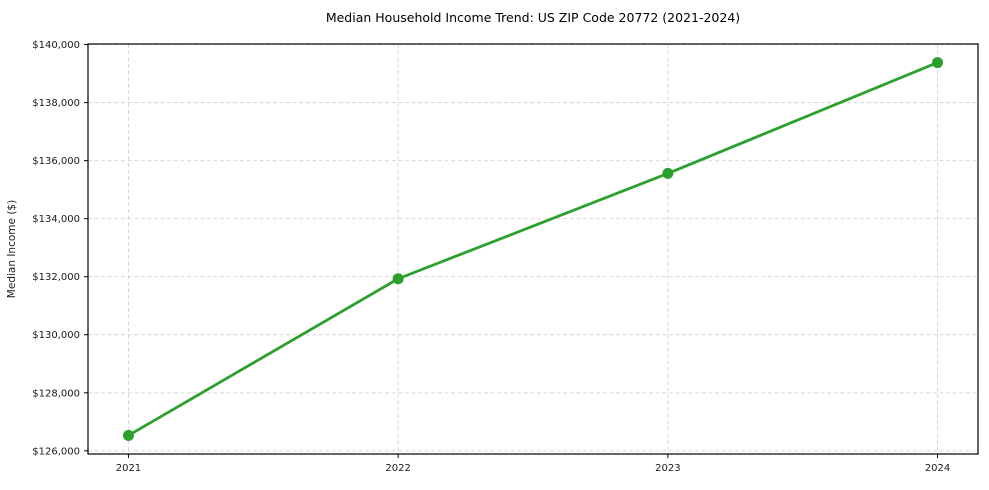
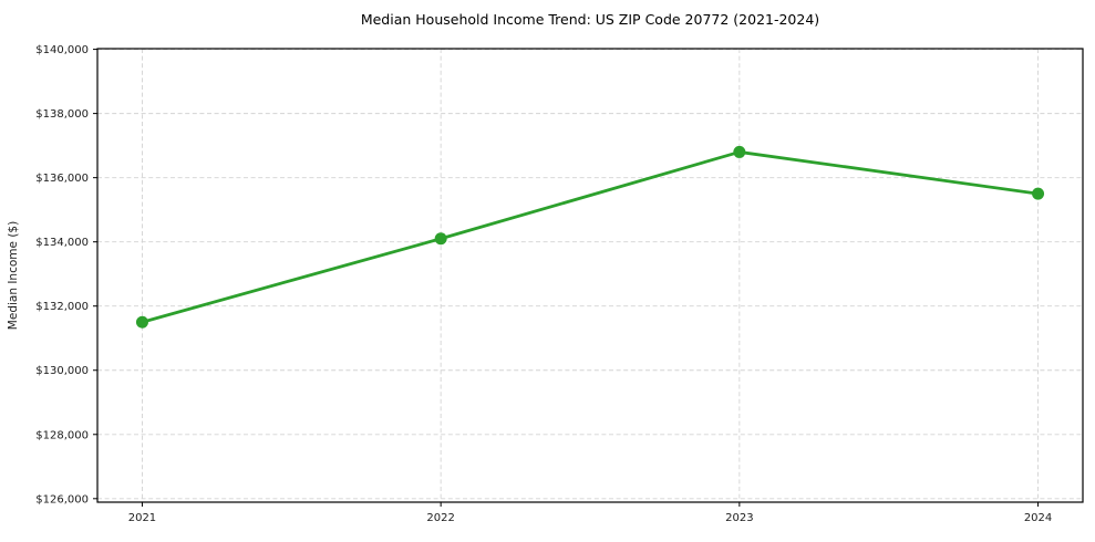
2021: $126500 -> $131500
2022: $131900 -> $134100
2023: $135600 -> $136800
2024: $139400 -> $135500
